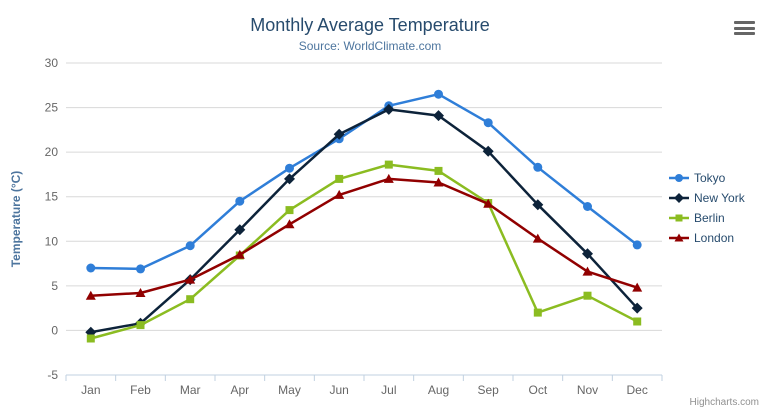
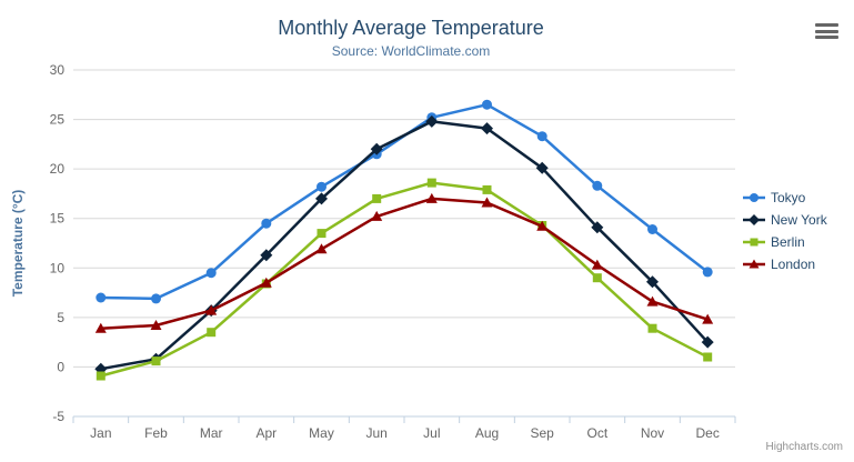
Berlin/Oct: 2 -> 9
